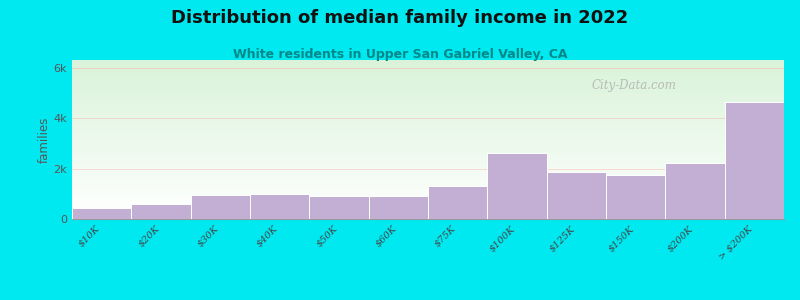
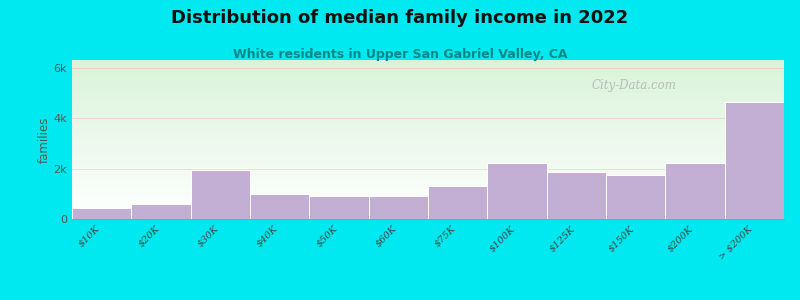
$30K: 0.95k -> 1.95k
$100K: 2.60k -> 2.20k
